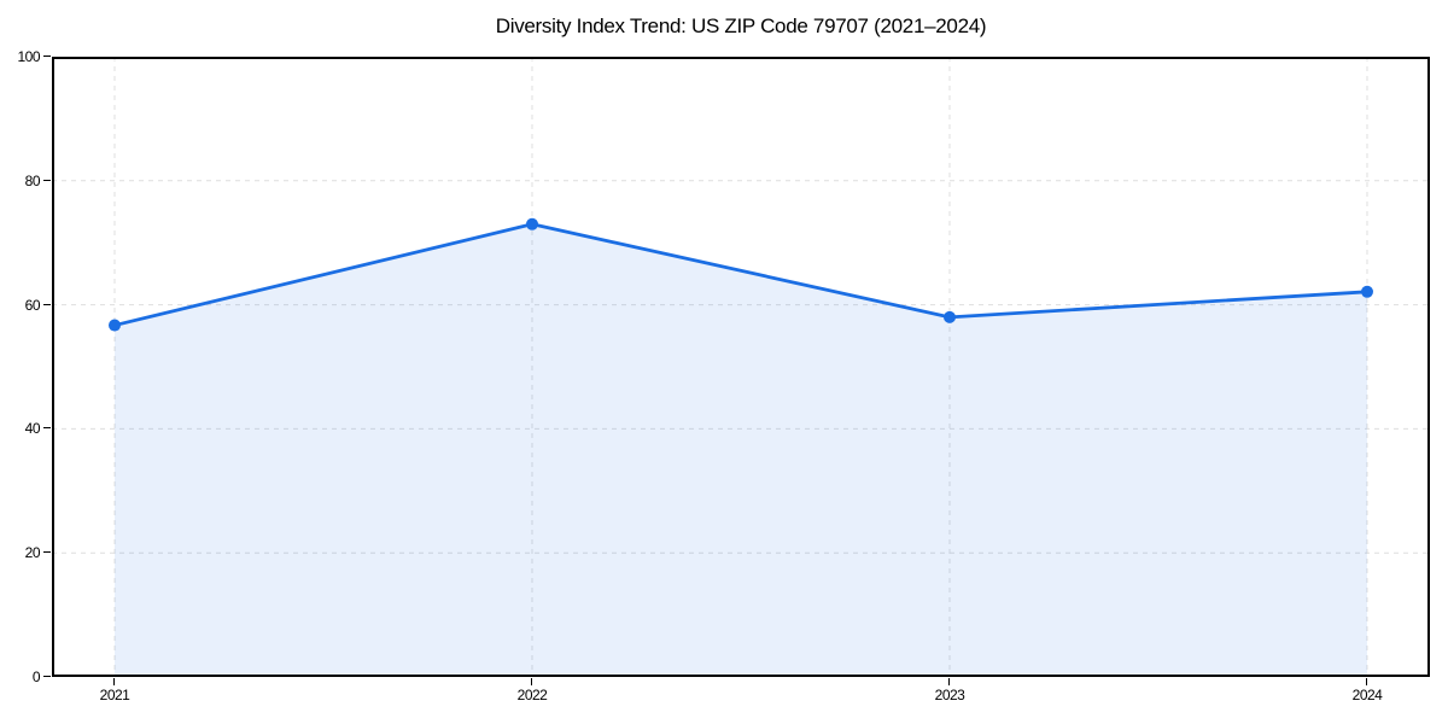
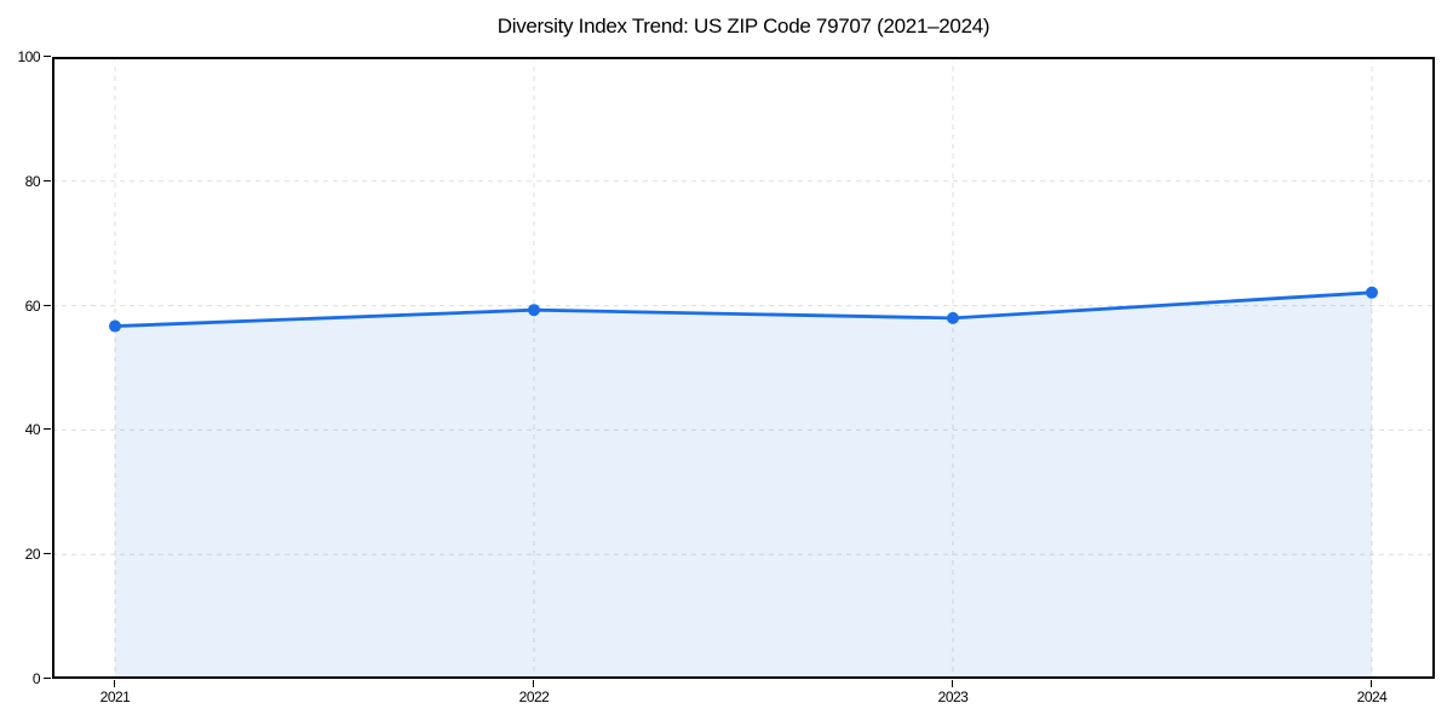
2022: 73 -> 59
